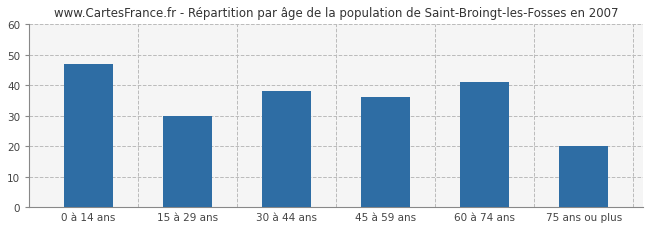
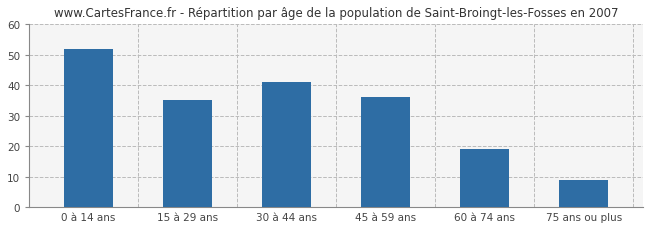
0 à 14 ans: 47 -> 52
15 à 29 ans: 30 -> 35
30 à 44 ans: 38 -> 41
60 à 74 ans: 41 -> 19
75 ans ou plus: 20 -> 9
